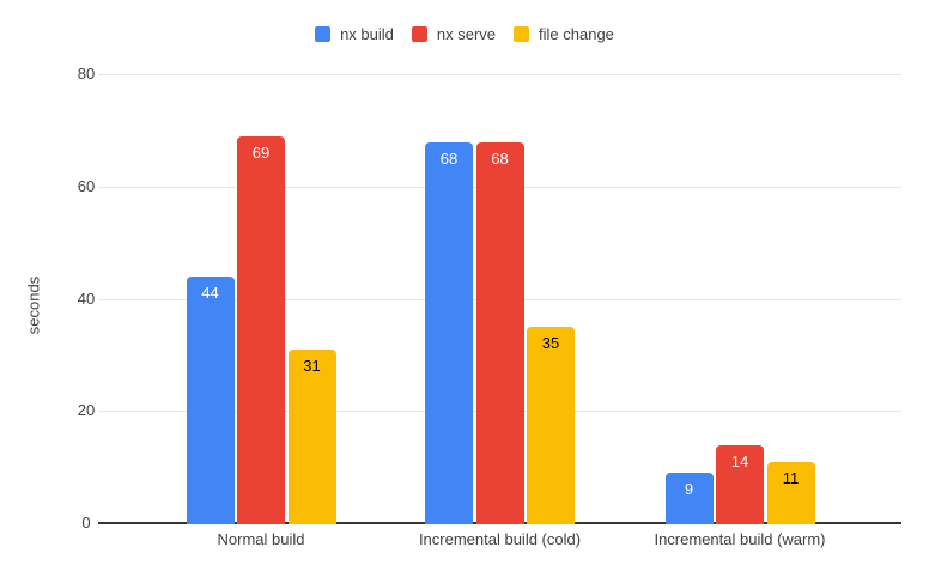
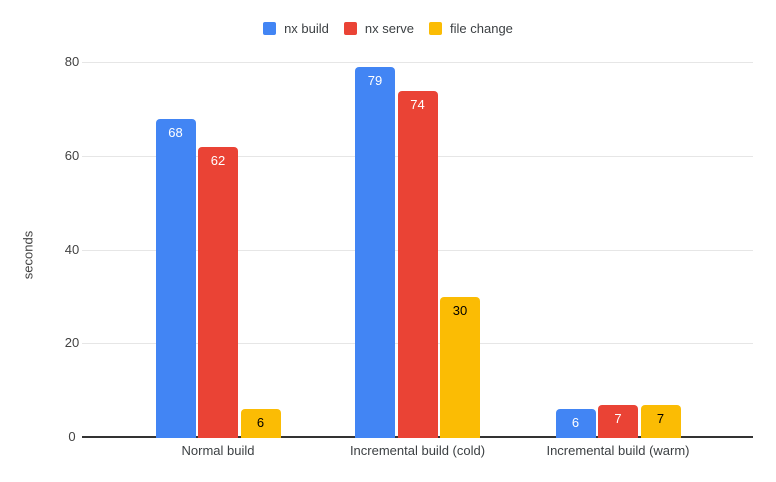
nx build/Normal build: 44 -> 68
nx serve/Normal build: 69 -> 62
file change/Normal build: 31 -> 6
nx build/Incremental build (cold): 68 -> 79
nx serve/Incremental build (cold): 68 -> 74
file change/Incremental build (cold): 35 -> 30
nx build/Incremental build (warm): 9 -> 6
nx serve/Incremental build (warm): 14 -> 7
file change/Incremental build (warm): 11 -> 7
